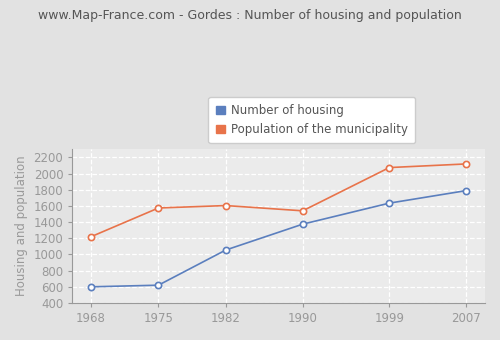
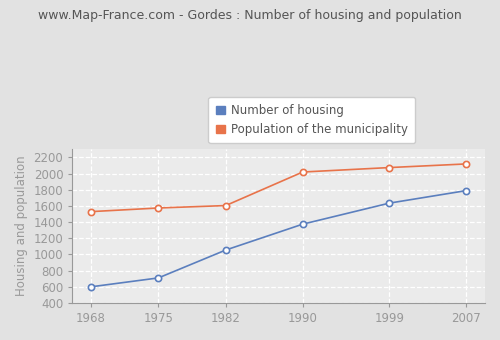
Population of the municipality/1968: 1220 -> 1530
Number of housing/1975: 620 -> 710
Population of the municipality/1990: 1540 -> 2020
